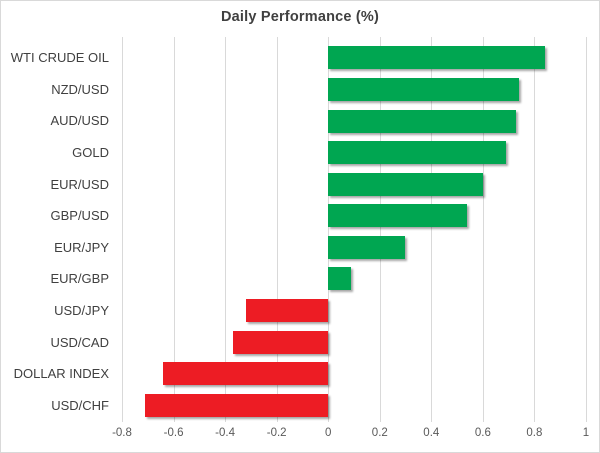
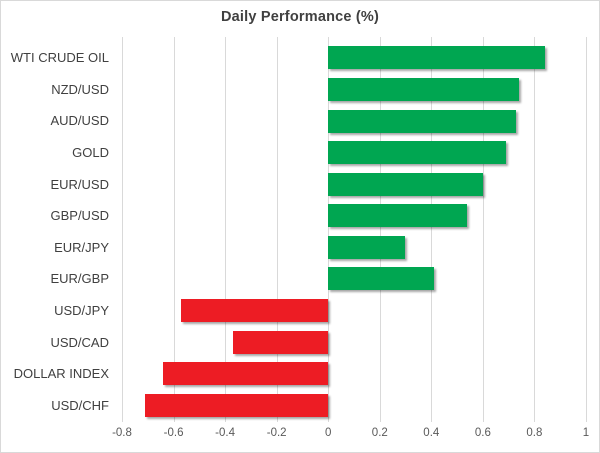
EUR/GBP: 0.09 -> 0.41
USD/JPY: -0.32 -> -0.57
